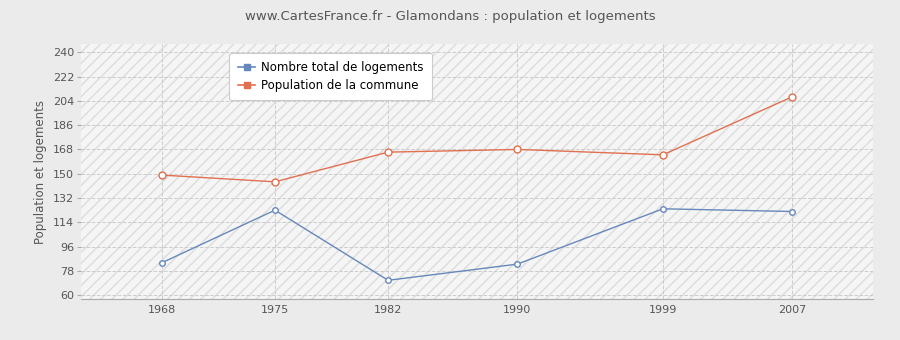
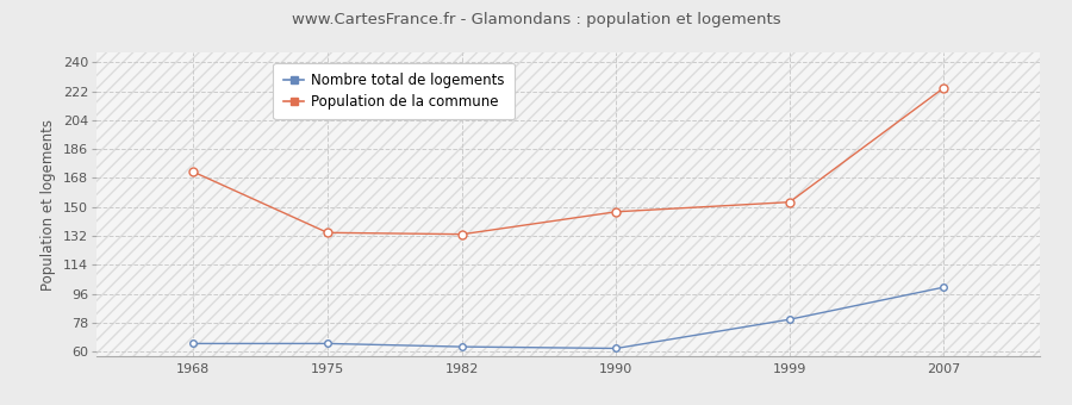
Nombre total de logements/1968: 84 -> 65
Population de la commune/1968: 149 -> 172
Nombre total de logements/1975: 123 -> 65
Population de la commune/1975: 144 -> 134
Nombre total de logements/1982: 71 -> 63
Population de la commune/1982: 166 -> 133
Nombre total de logements/1990: 83 -> 62
Population de la commune/1990: 168 -> 147
Nombre total de logements/1999: 124 -> 80
Population de la commune/1999: 164 -> 153
Nombre total de logements/2007: 122 -> 100
Population de la commune/2007: 207 -> 224
